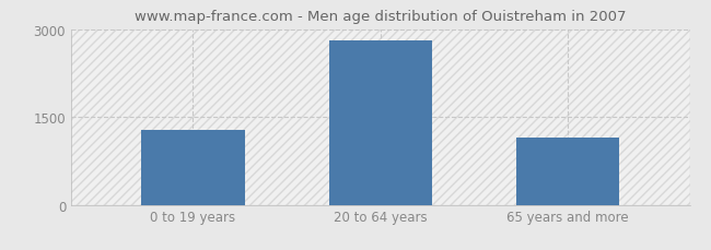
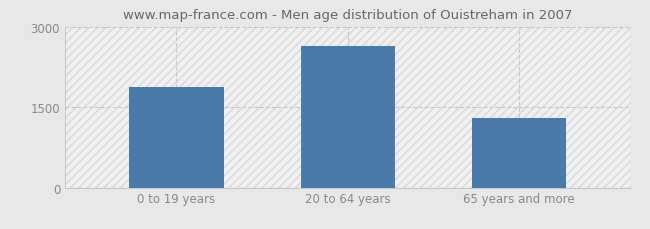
0 to 19 years: 1270 -> 1880
20 to 64 years: 2810 -> 2640
65 years and more: 1150 -> 1300
